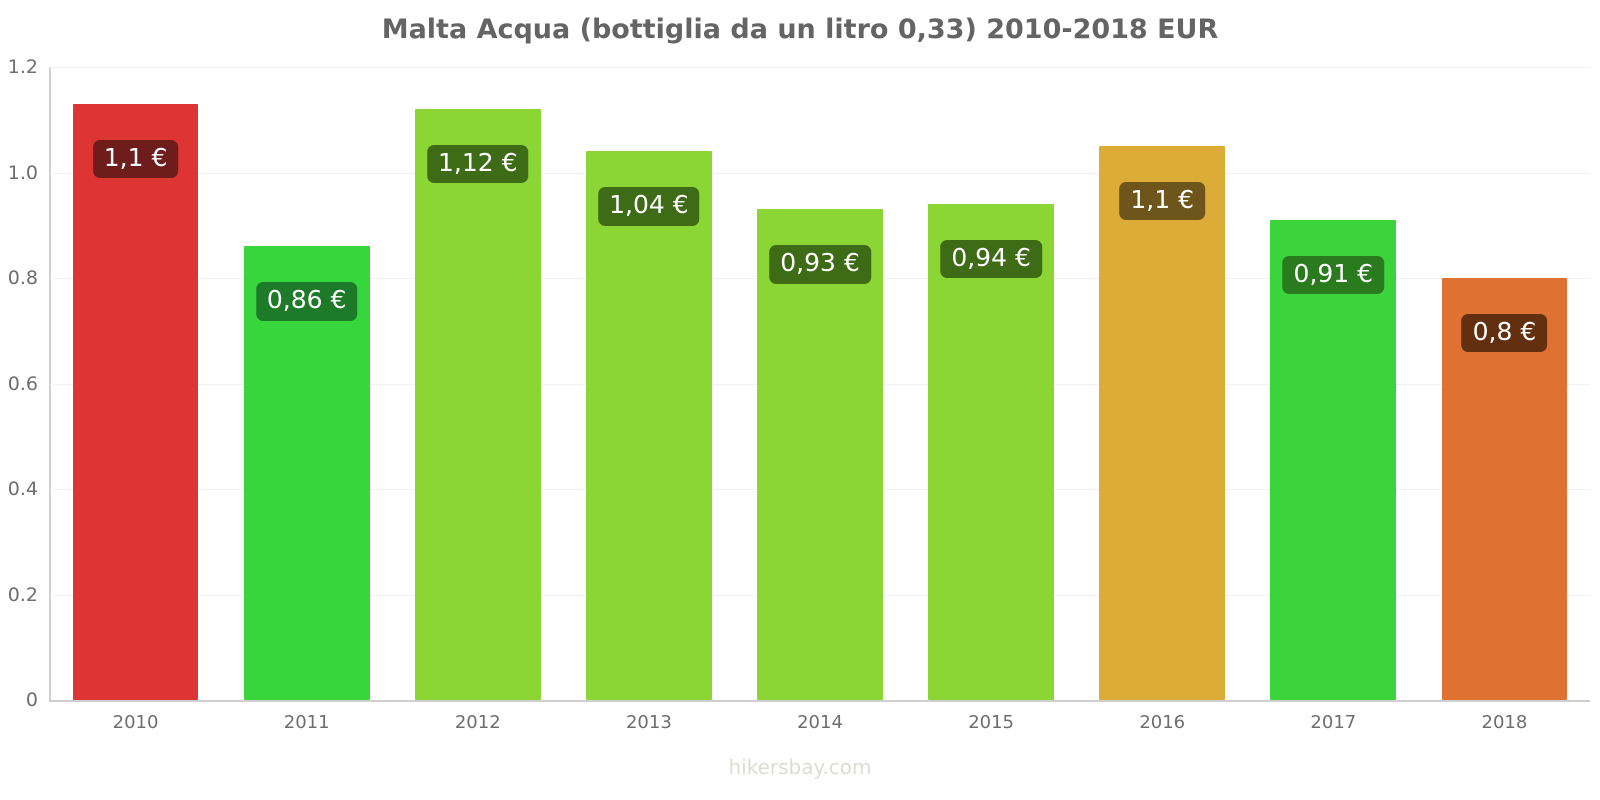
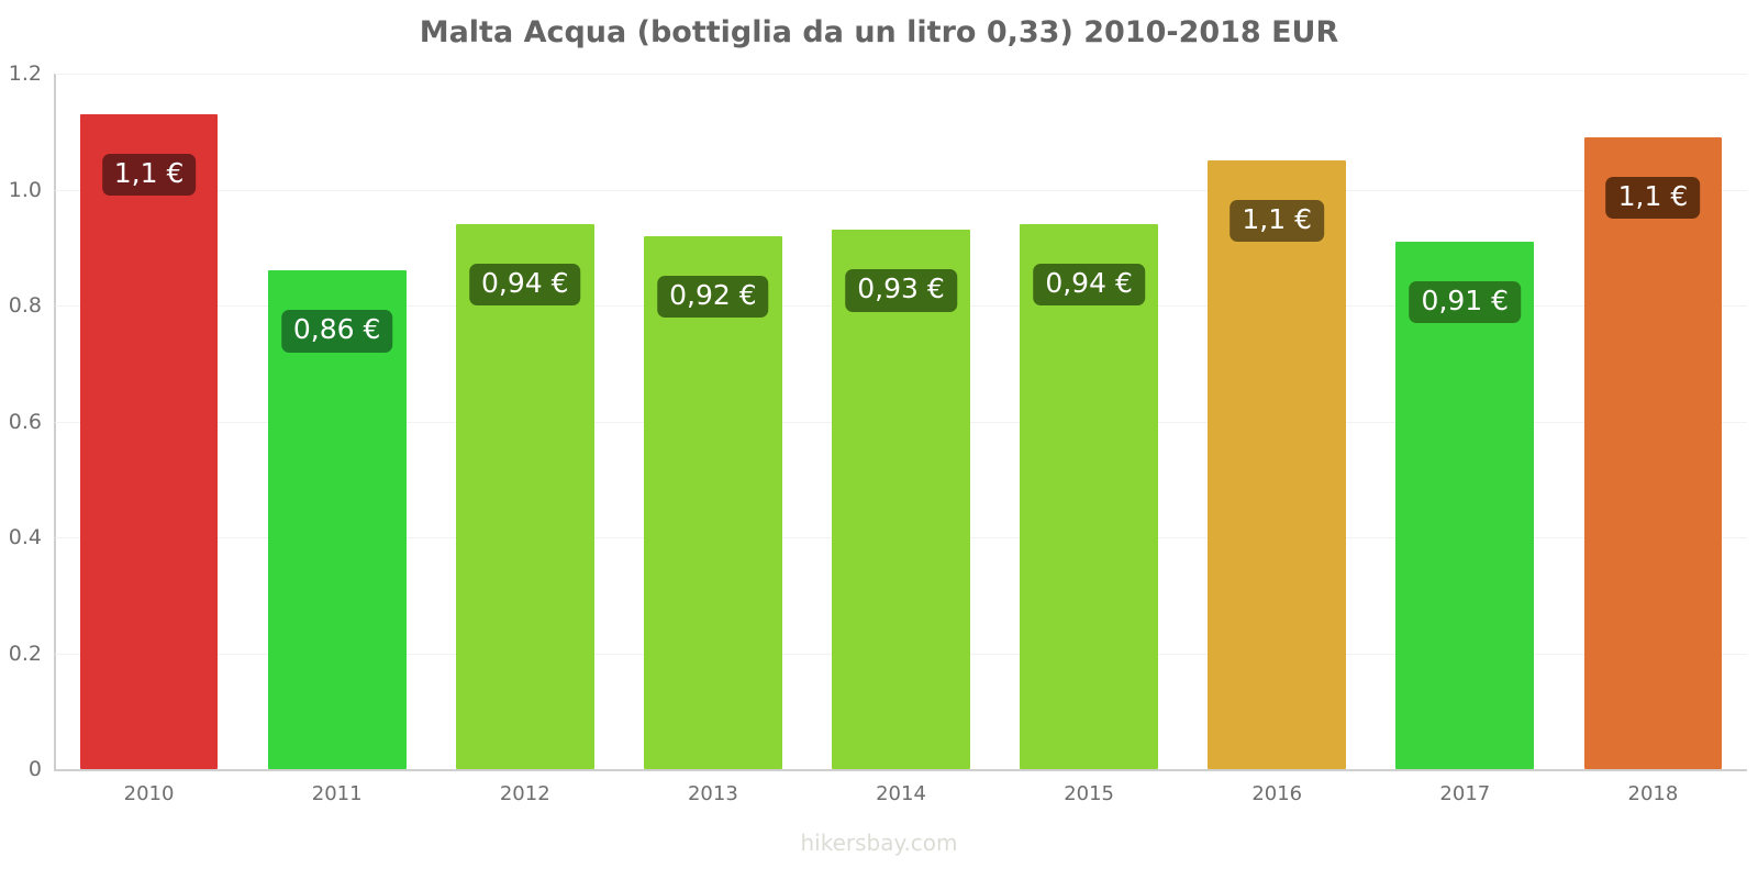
2012: 1,12 -> 0,94
2013: 1,04 -> 0,92
2018: 0,8 -> 1,1
